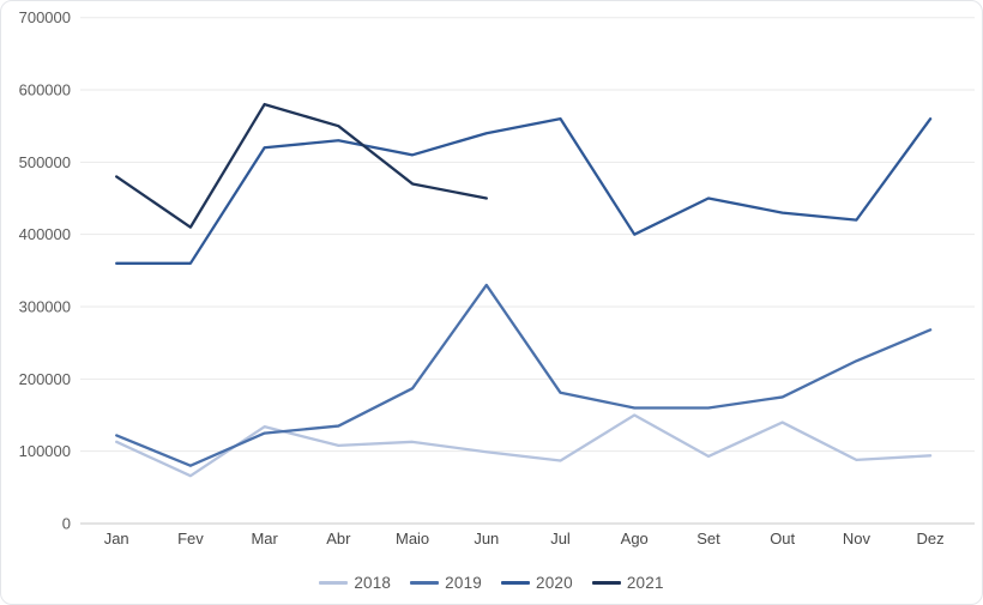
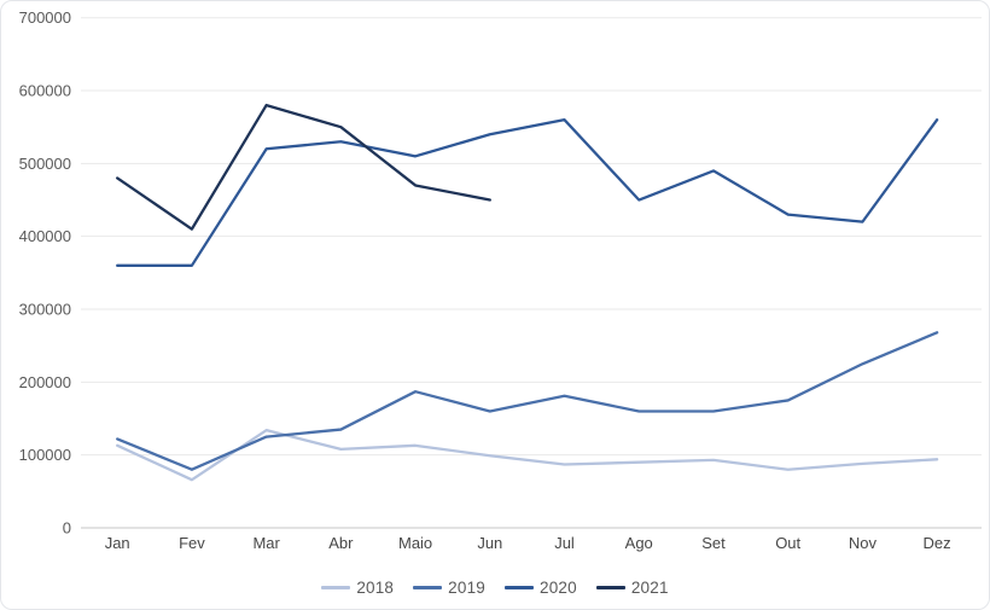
2019/Jun: 330000 -> 160000
2018/Ago: 150000 -> 90000
2020/Ago: 400000 -> 450000
2020/Set: 450000 -> 490000
2018/Out: 140000 -> 80000
